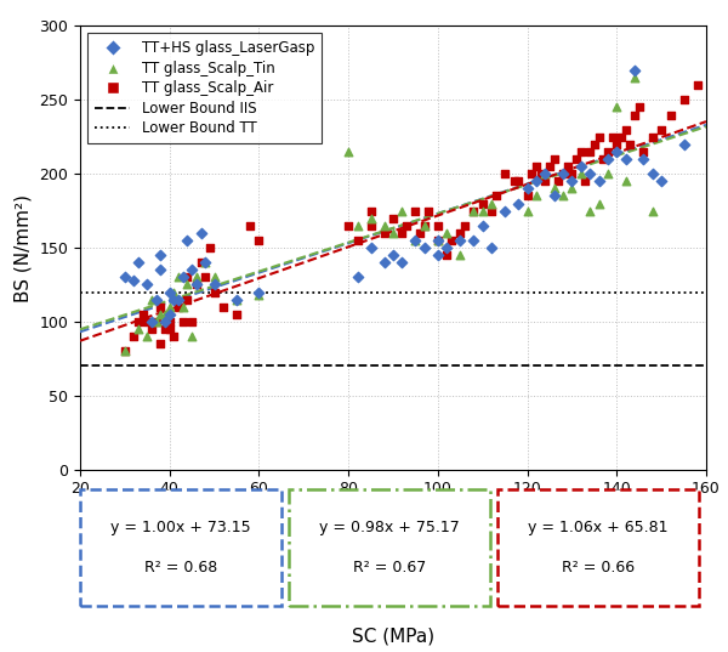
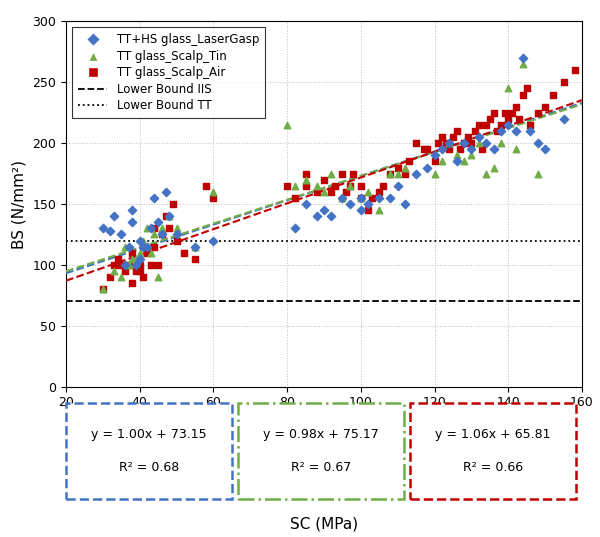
TT glass_Scalp_Tin/60: 118 -> 160
